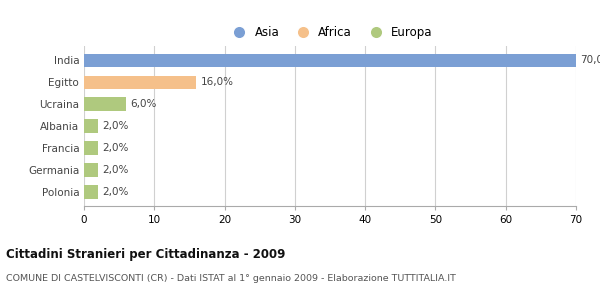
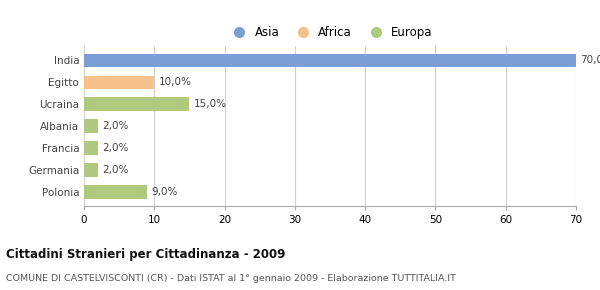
Egitto: 16,0% -> 10,0%
Ucraina: 6,0% -> 15,0%
Polonia: 2,0% -> 9,0%
